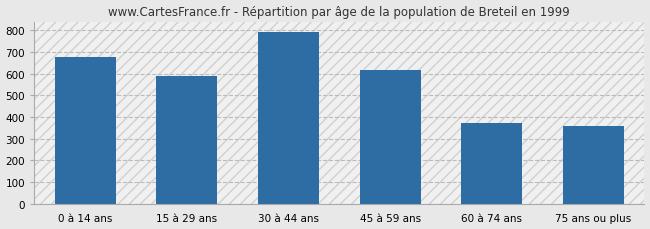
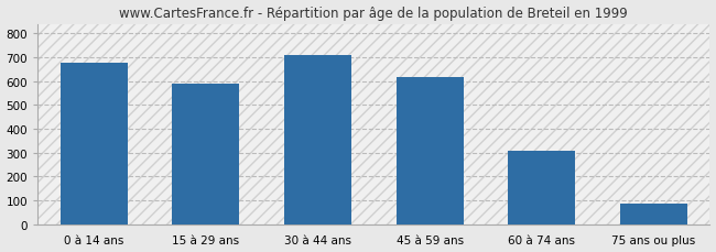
30 à 44 ans: 790 -> 710
60 à 74 ans: 370 -> 307
75 ans ou plus: 360 -> 85
